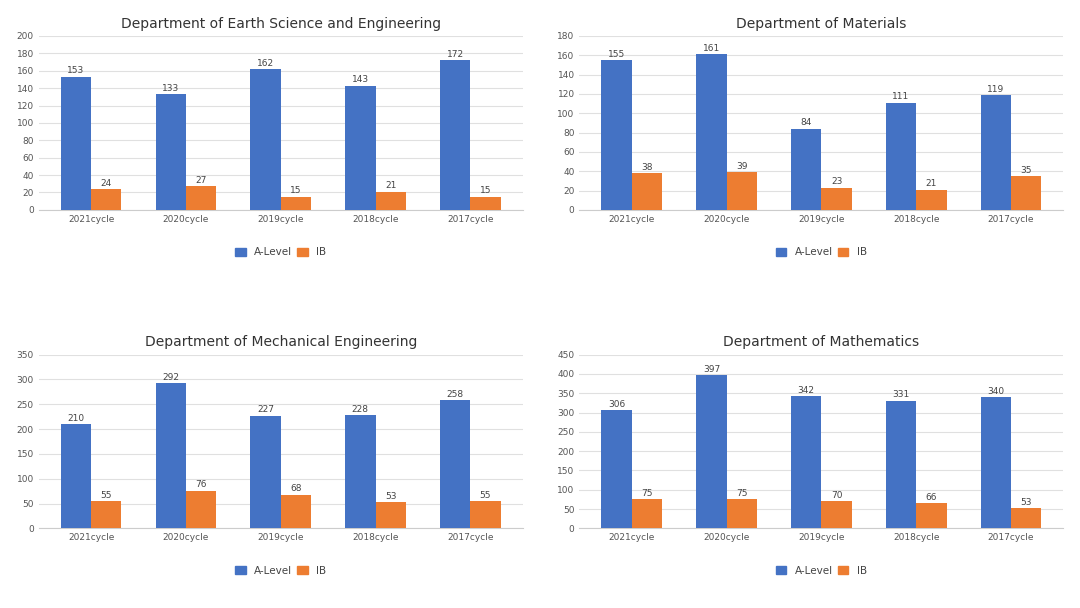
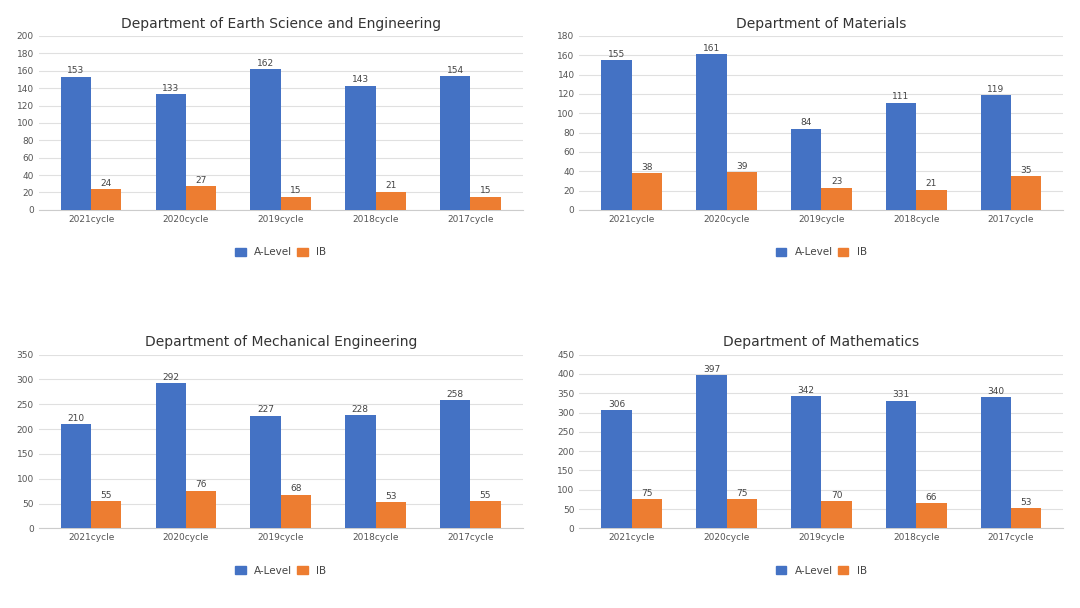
Department of Earth Science and Engineering/A-Level/2017cycle: 172 -> 154
